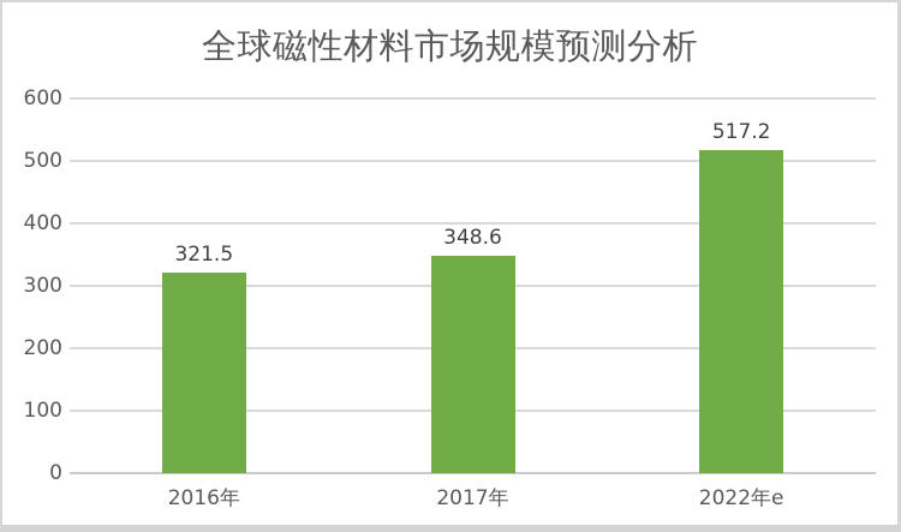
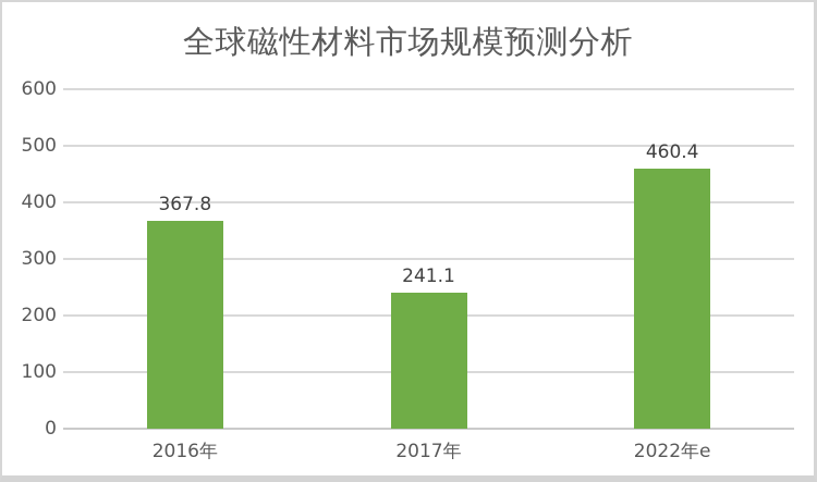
2016年: 321.5 -> 367.8
2017年: 348.6 -> 241.1
2022年e: 517.2 -> 460.4
